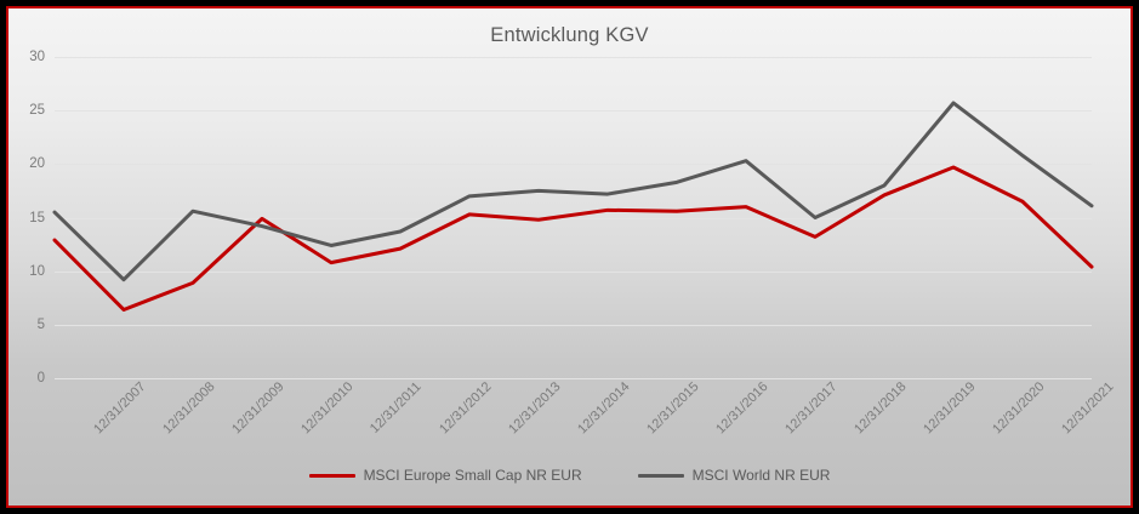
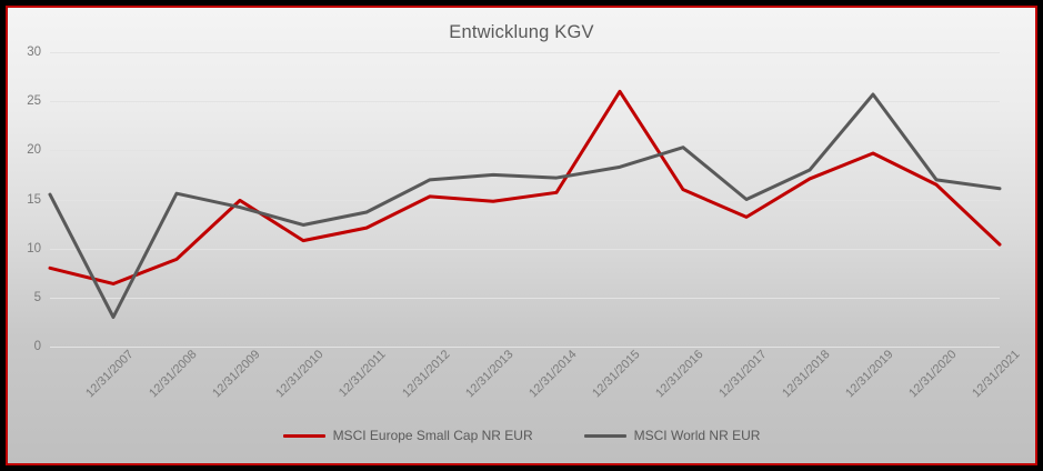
MSCI Europe Small Cap NR EUR/12/31/2007: 13 -> 8
MSCI World NR EUR/12/31/2008: 9 -> 3
MSCI Europe Small Cap NR EUR/12/31/2016: 16 -> 26
MSCI World NR EUR/12/31/2021: 21 -> 17
